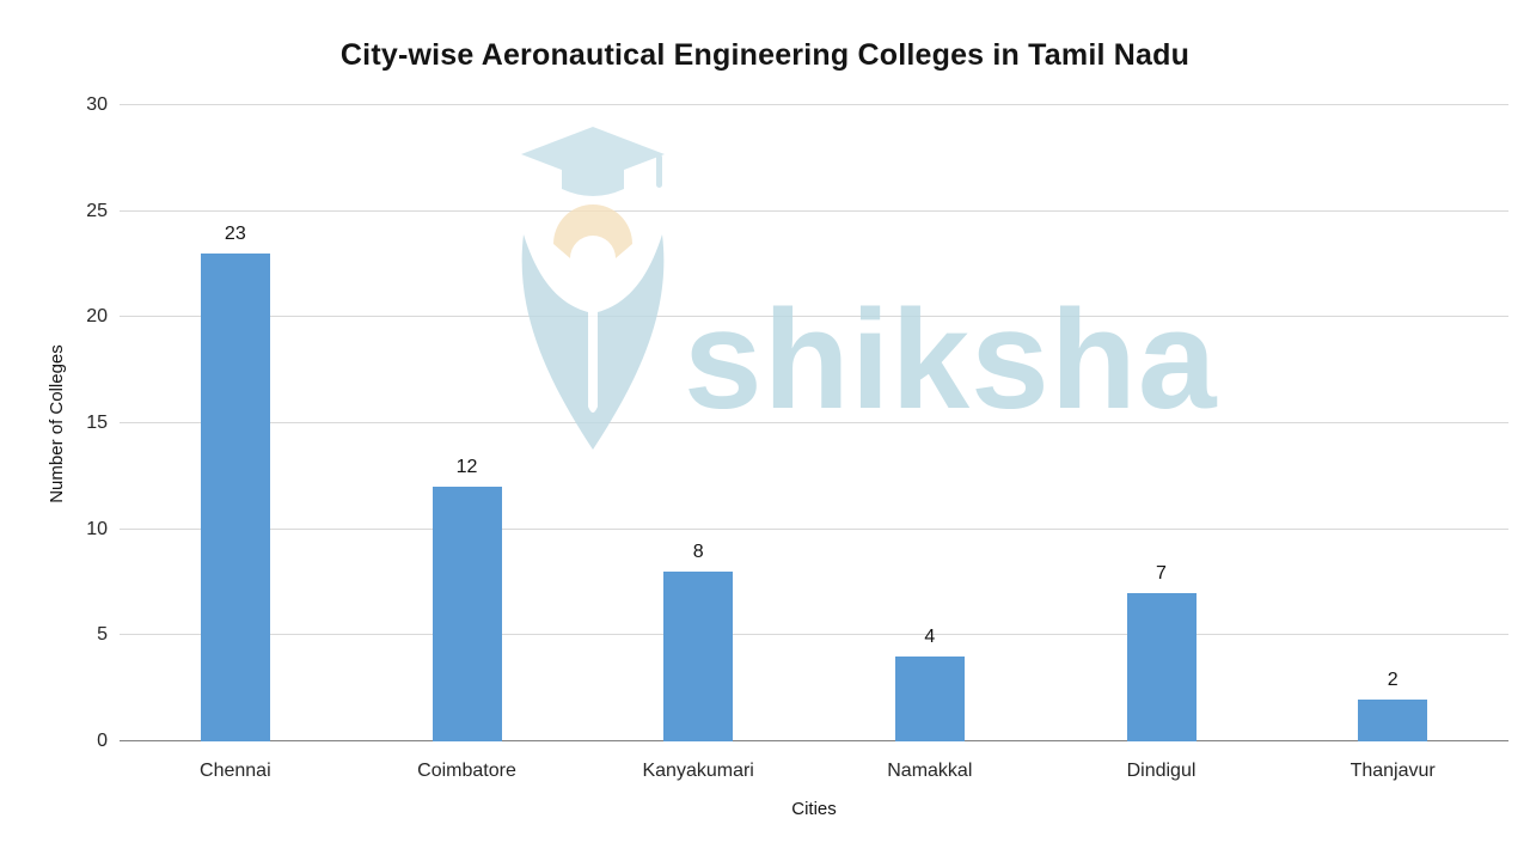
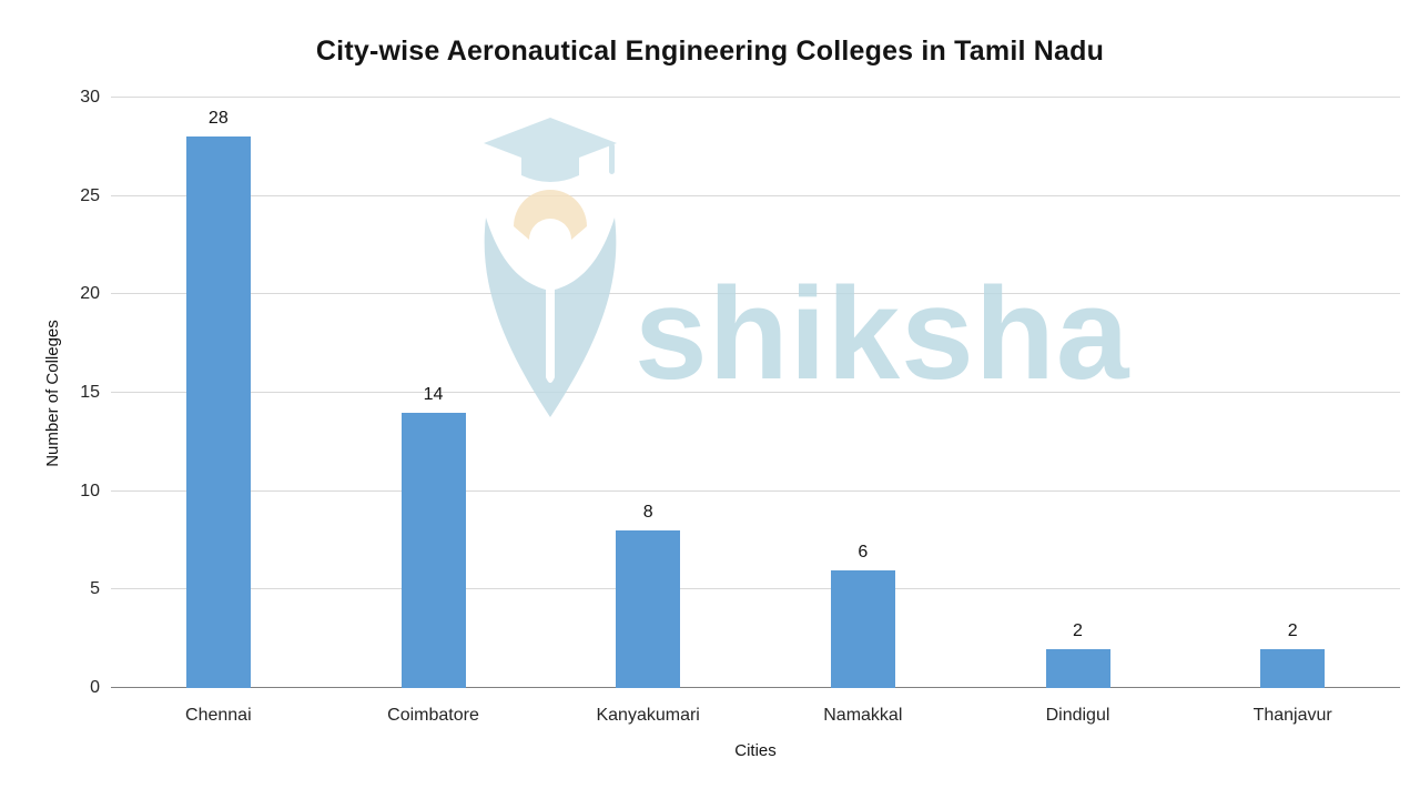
Chennai: 23 -> 28
Coimbatore: 12 -> 14
Namakkal: 4 -> 6
Dindigul: 7 -> 2
